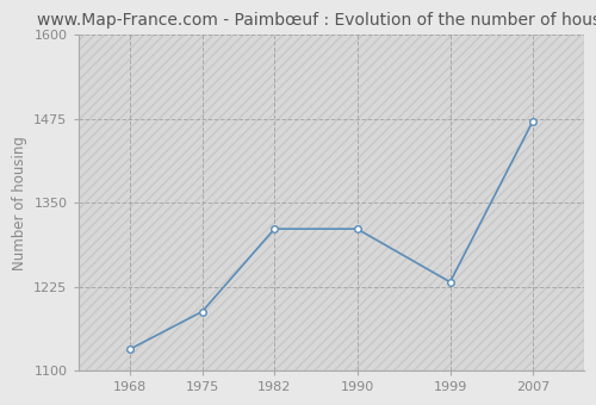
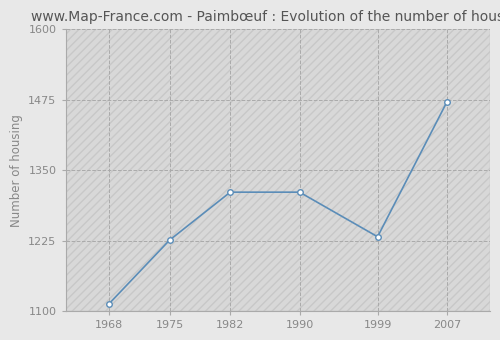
1968: 1132 -> 1113
1975: 1188 -> 1226
